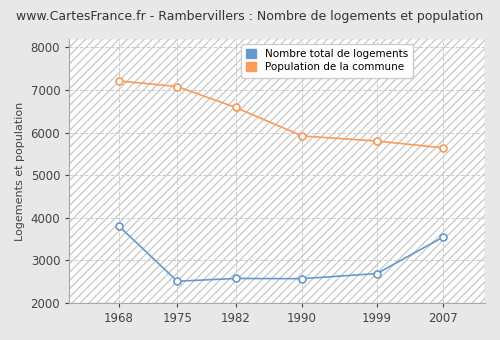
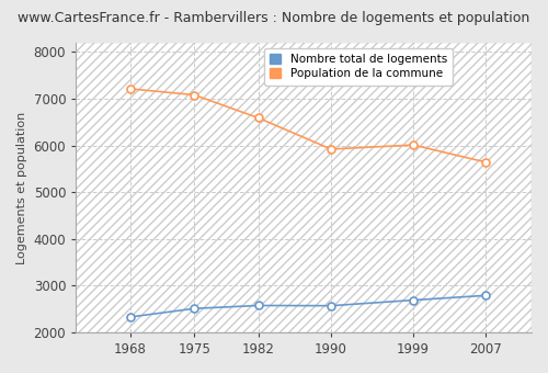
Nombre total de logements/1968: 3800 -> 2330
Population de la commune/1999: 5800 -> 6010
Nombre total de logements/2007: 3550 -> 2790
